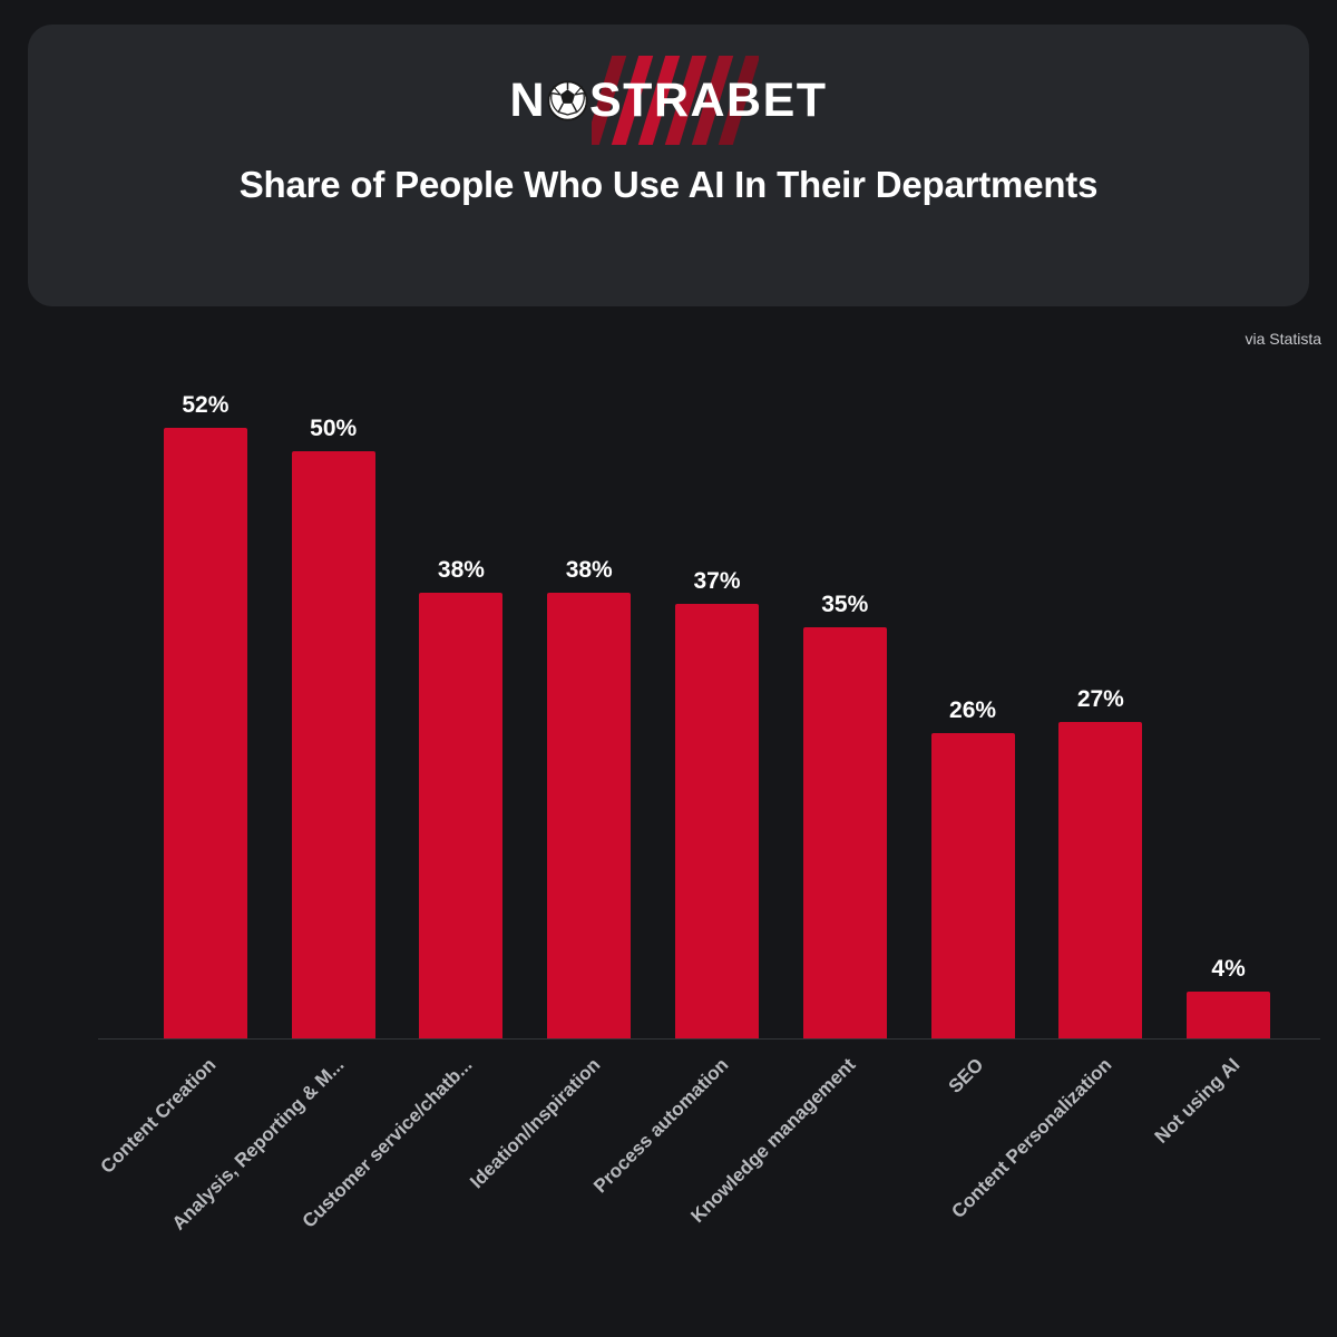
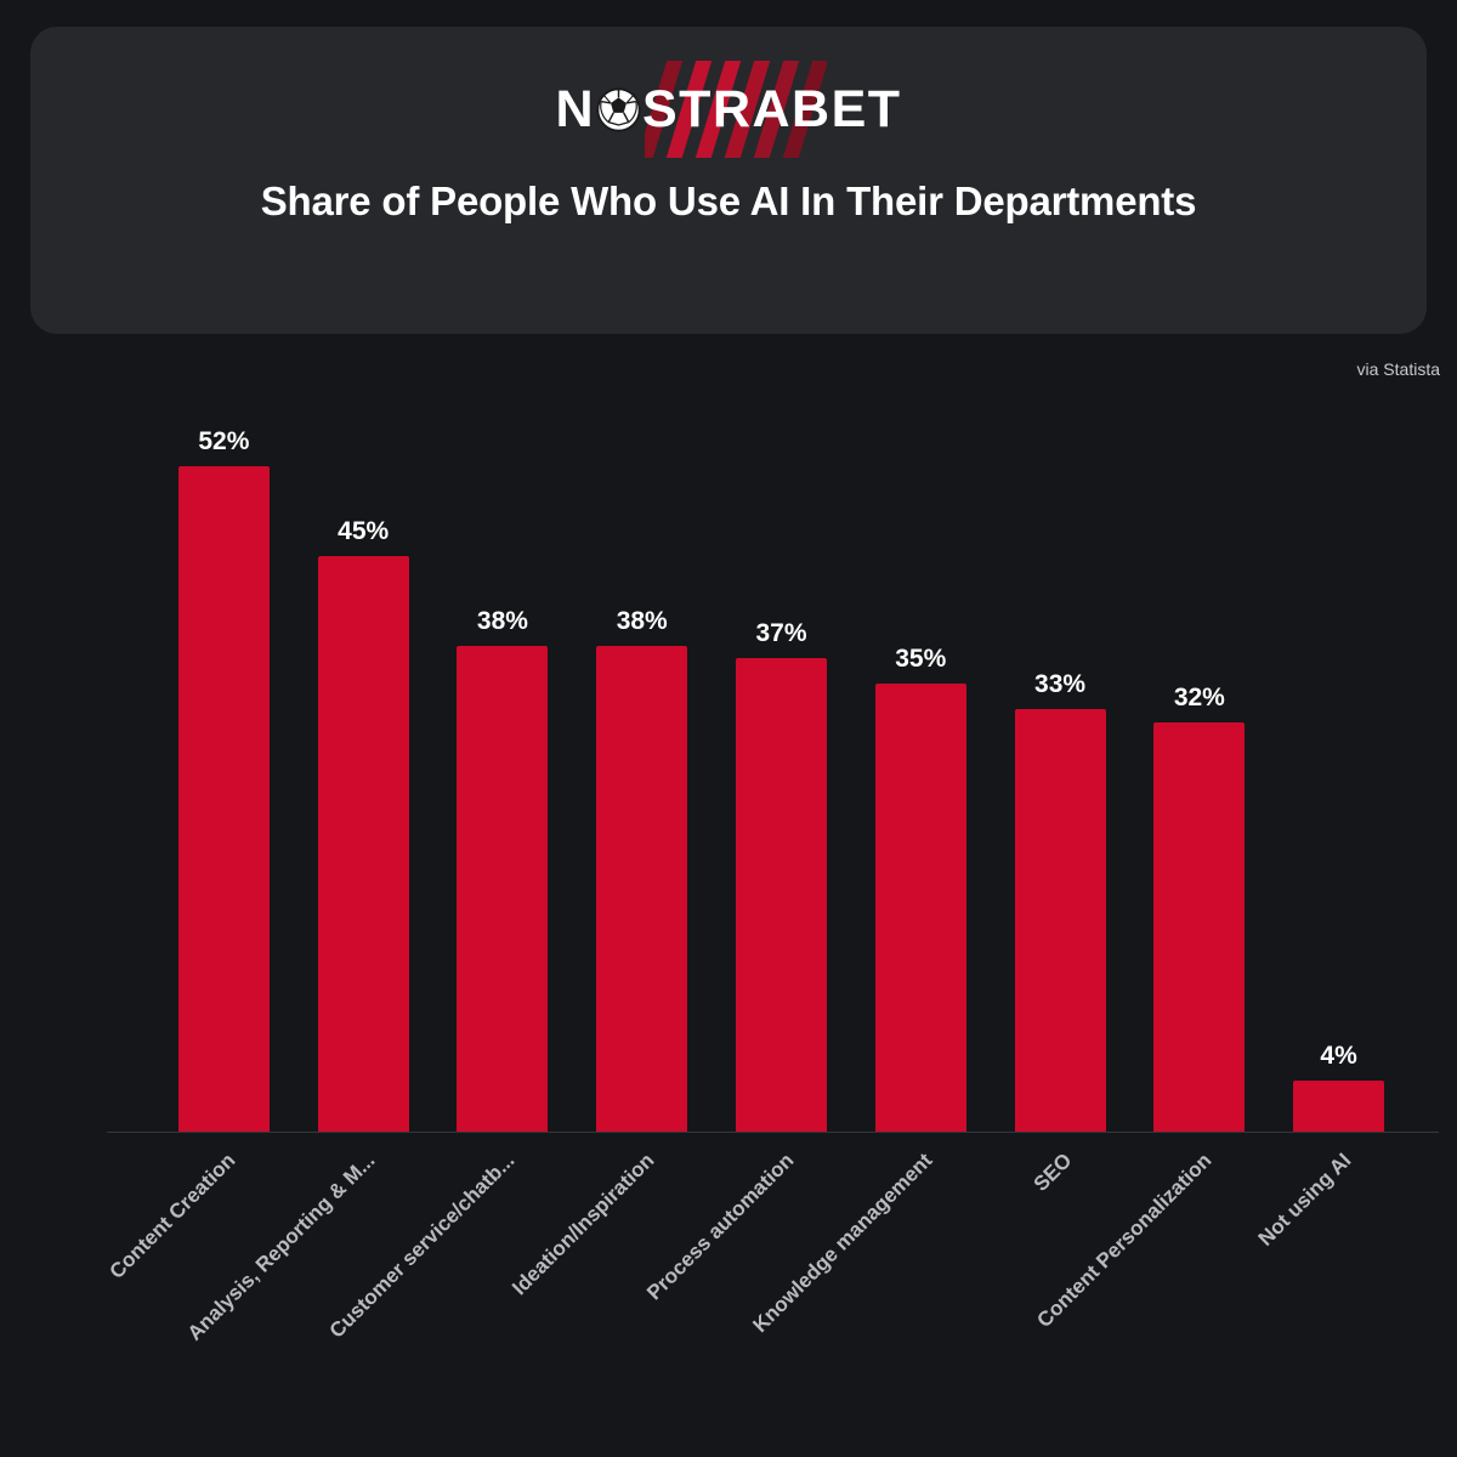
Analysis, Reporting & M...: 50% -> 45%
SEO: 26% -> 33%
Content Personalization: 27% -> 32%
